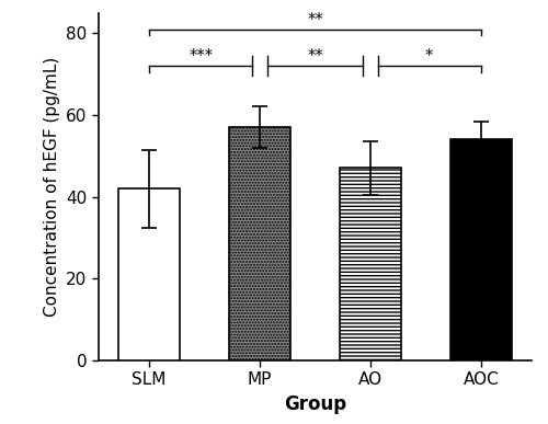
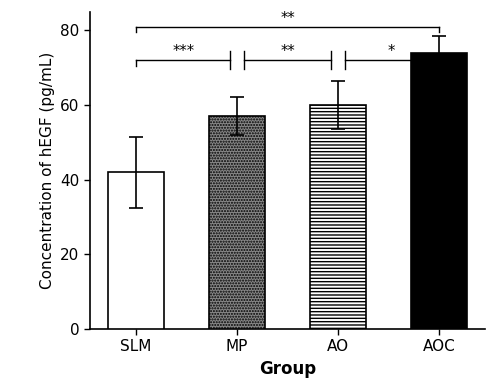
AO: 47 -> 60
AOC: 54 -> 74
